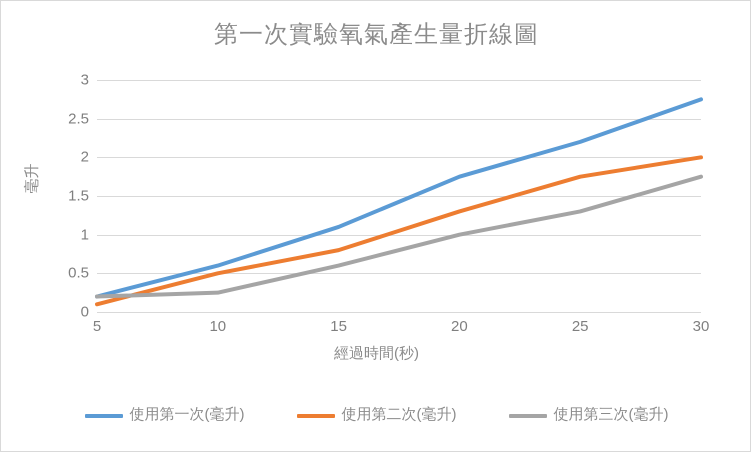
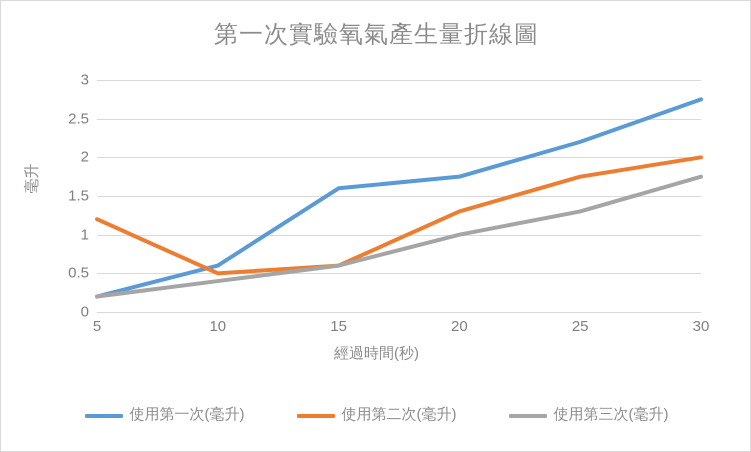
使用第二次(毫升)/5: 0.1 -> 1.2
使用第三次(毫升)/10: 0.2 -> 0.4
使用第一次(毫升)/15: 1.1 -> 1.6
使用第二次(毫升)/15: 0.8 -> 0.6
